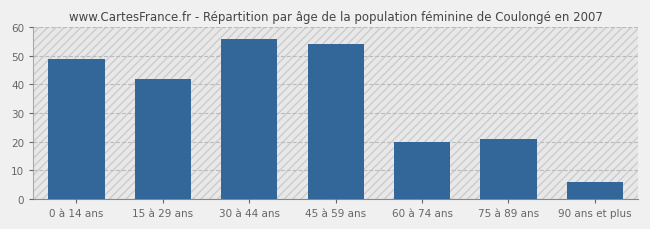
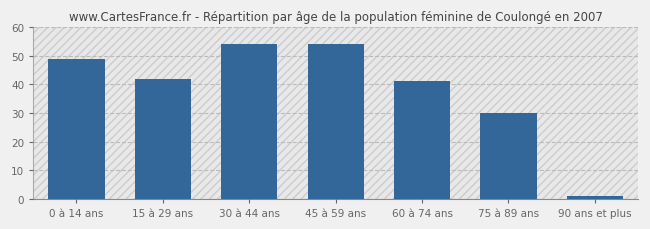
30 à 44 ans: 56 -> 54
60 à 74 ans: 20 -> 41
75 à 89 ans: 21 -> 30
90 ans et plus: 6 -> 1
